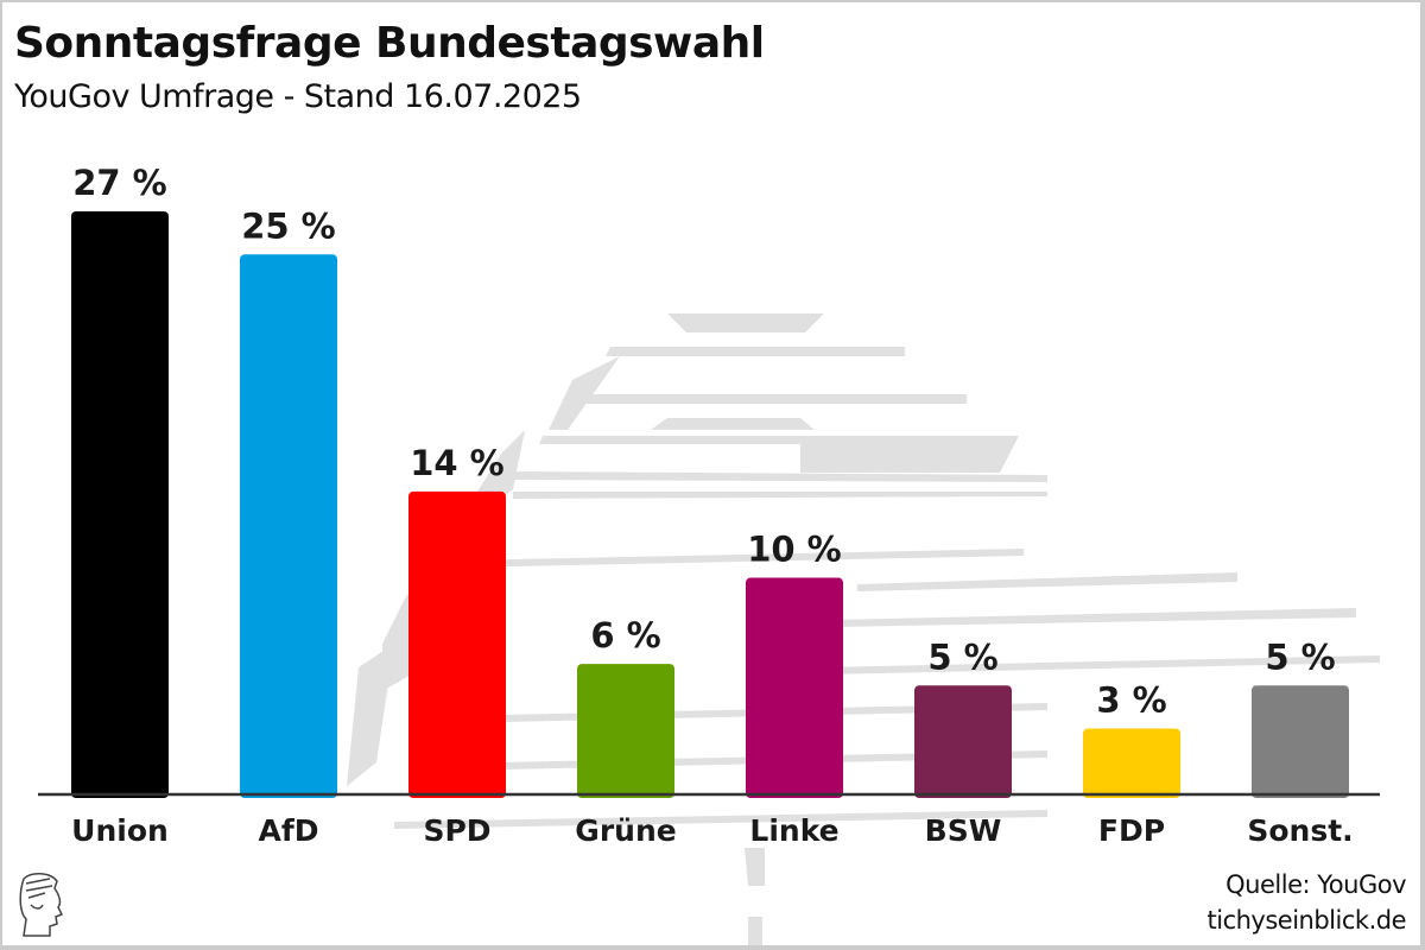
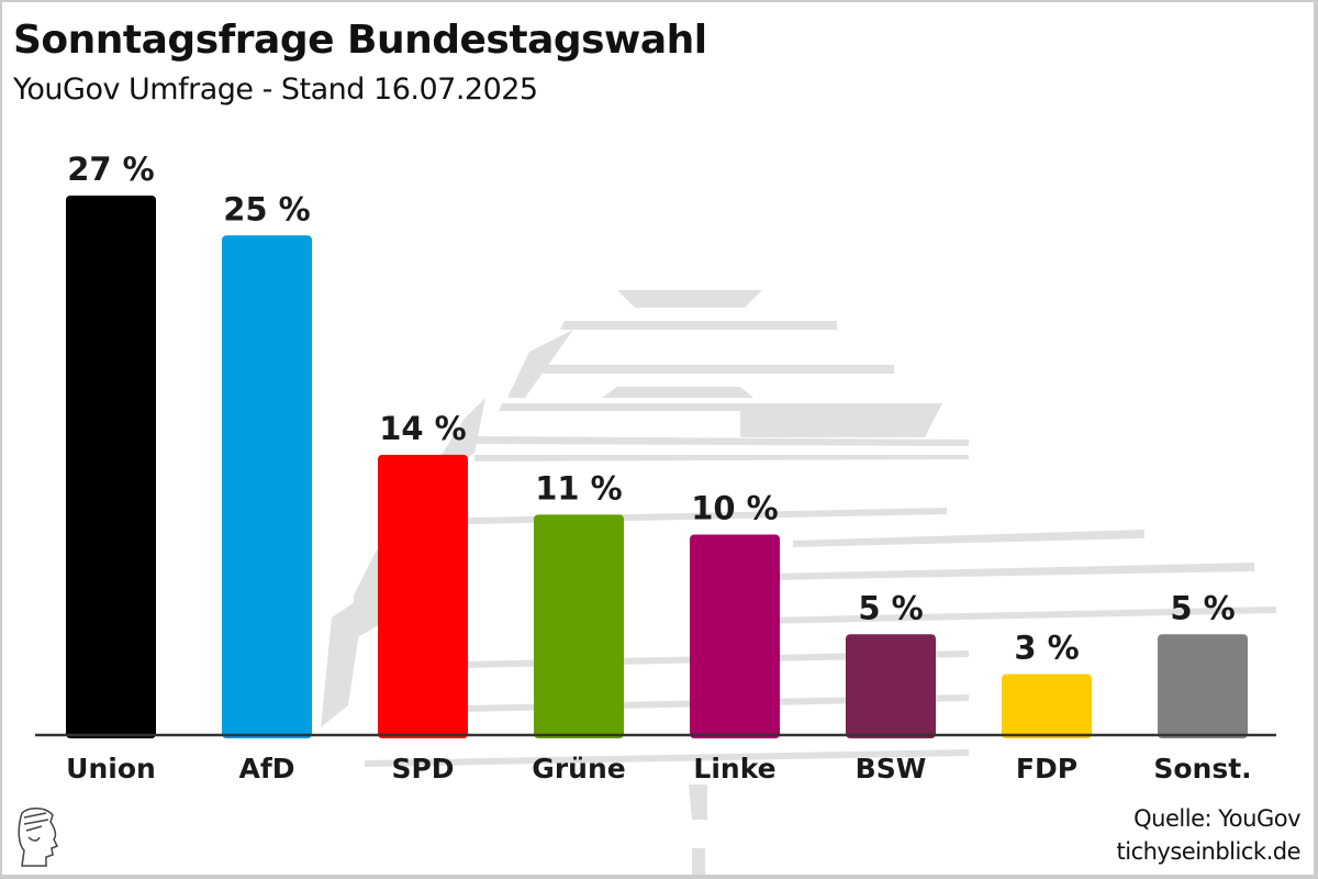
Grüne: 6 -> 11
